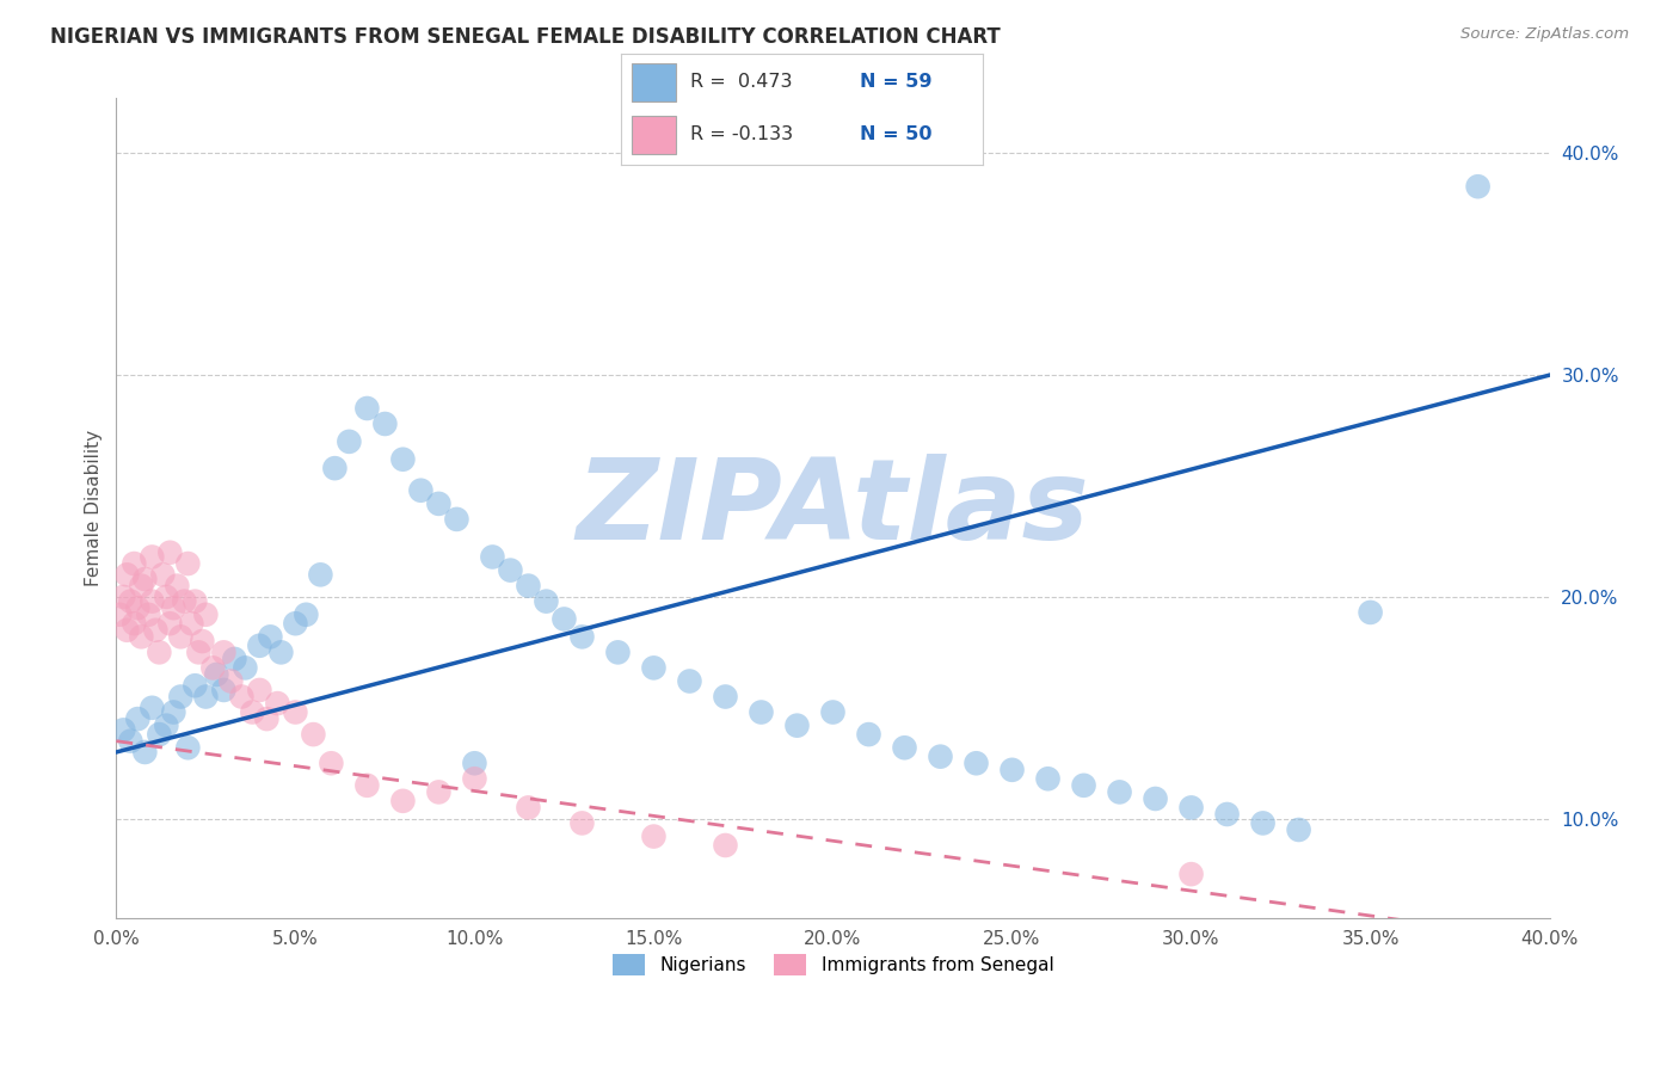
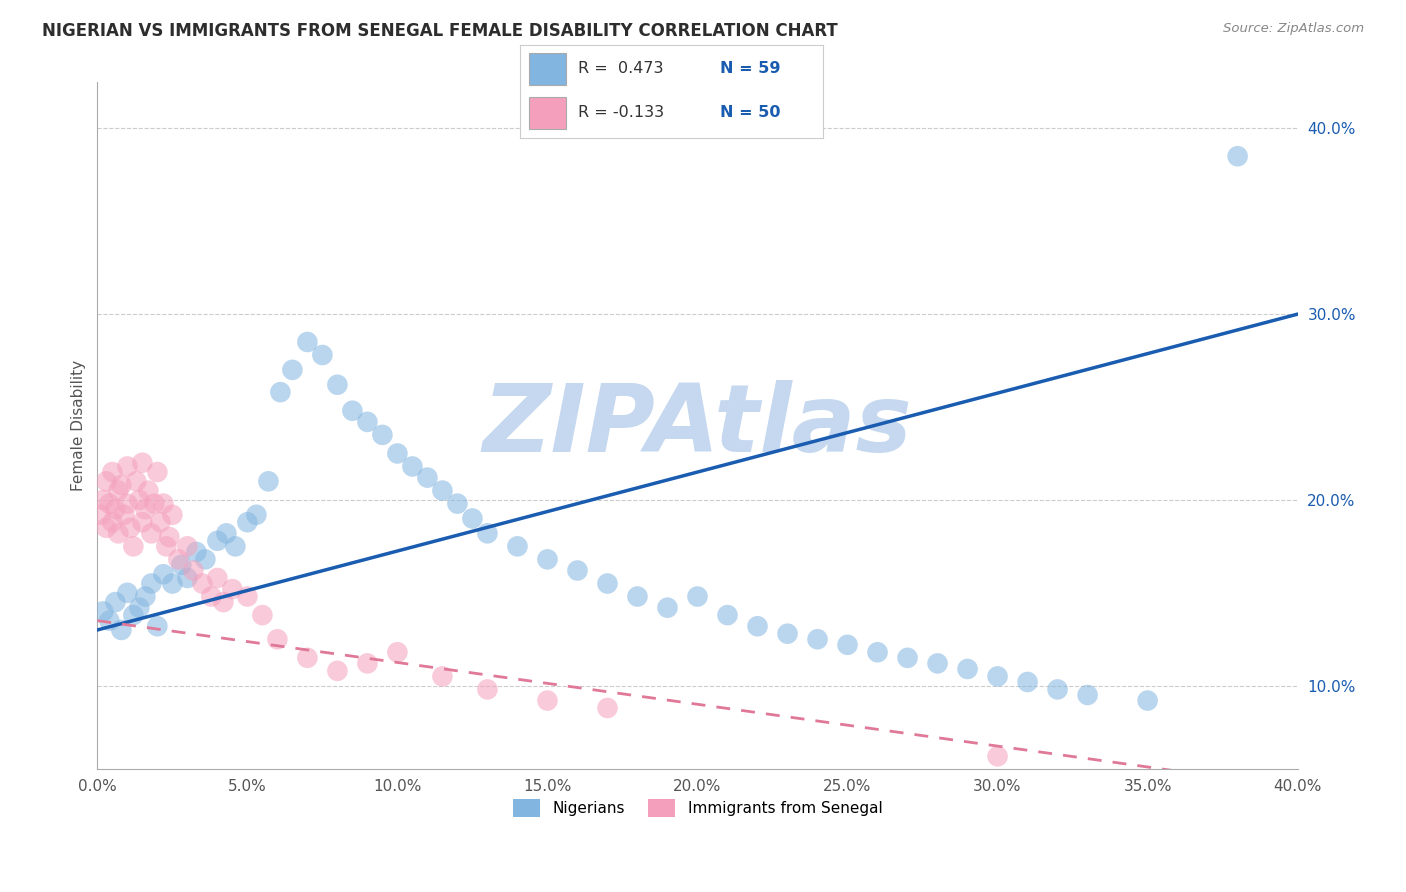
Nigerians/10.0%: 12.5% -> 22.5%
Immigrants from Senegal/30.0%: 7.5% -> 6.2%
Nigerians/35.0%: 19.3% -> 9.2%
